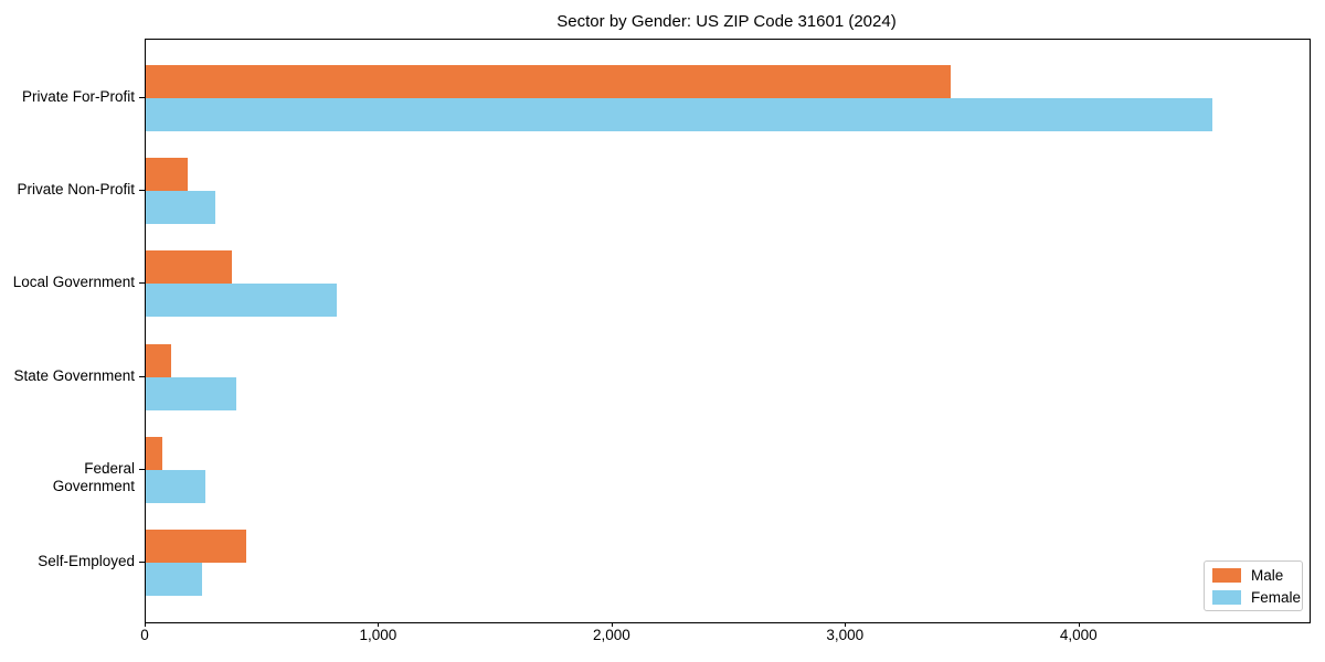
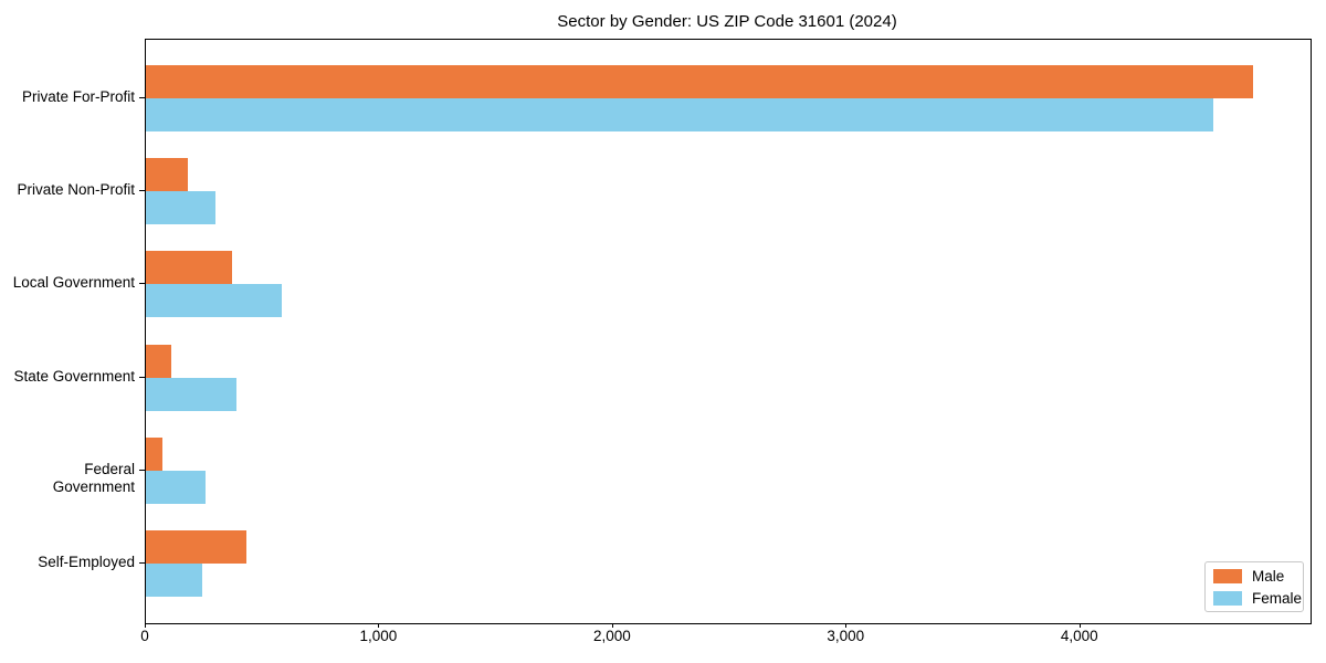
Male/Private For-Profit: 3450 -> 4740
Female/Local Government: 820 -> 580
